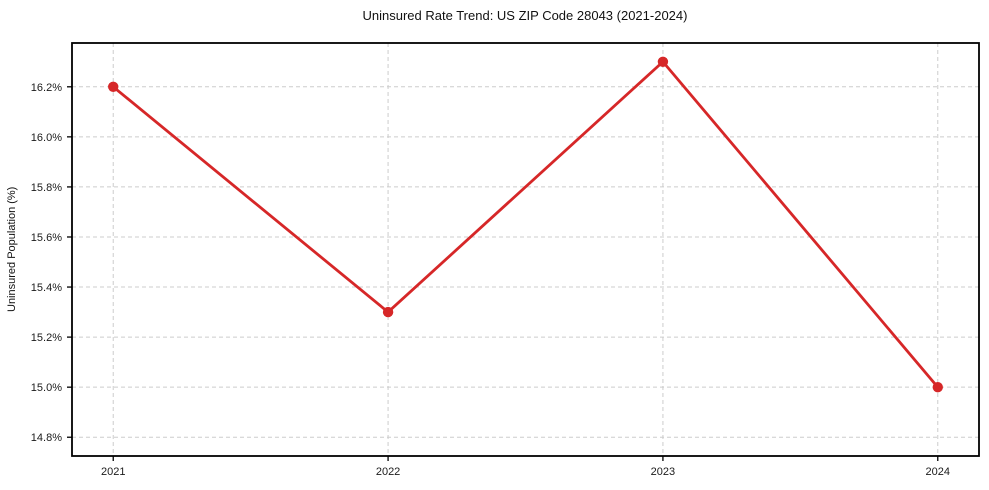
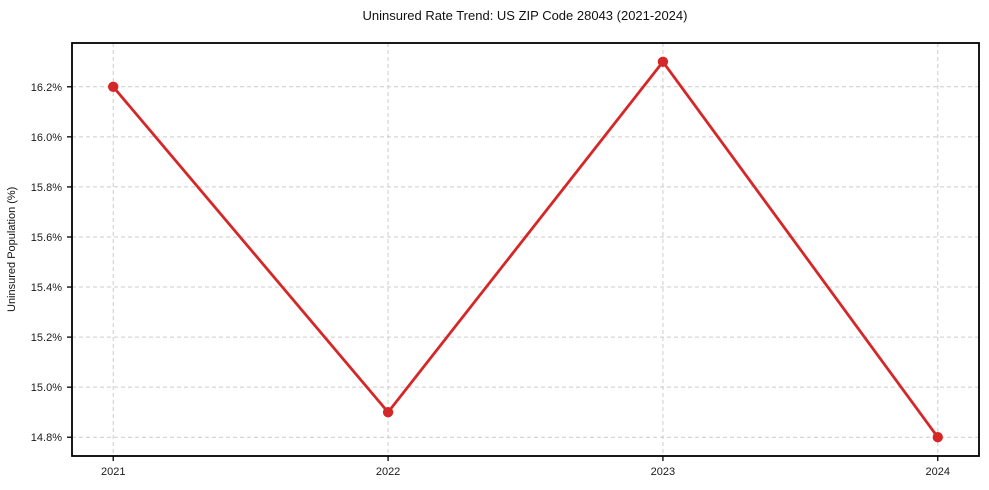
2022: 15.3% -> 14.9%
2024: 15.0% -> 14.8%
